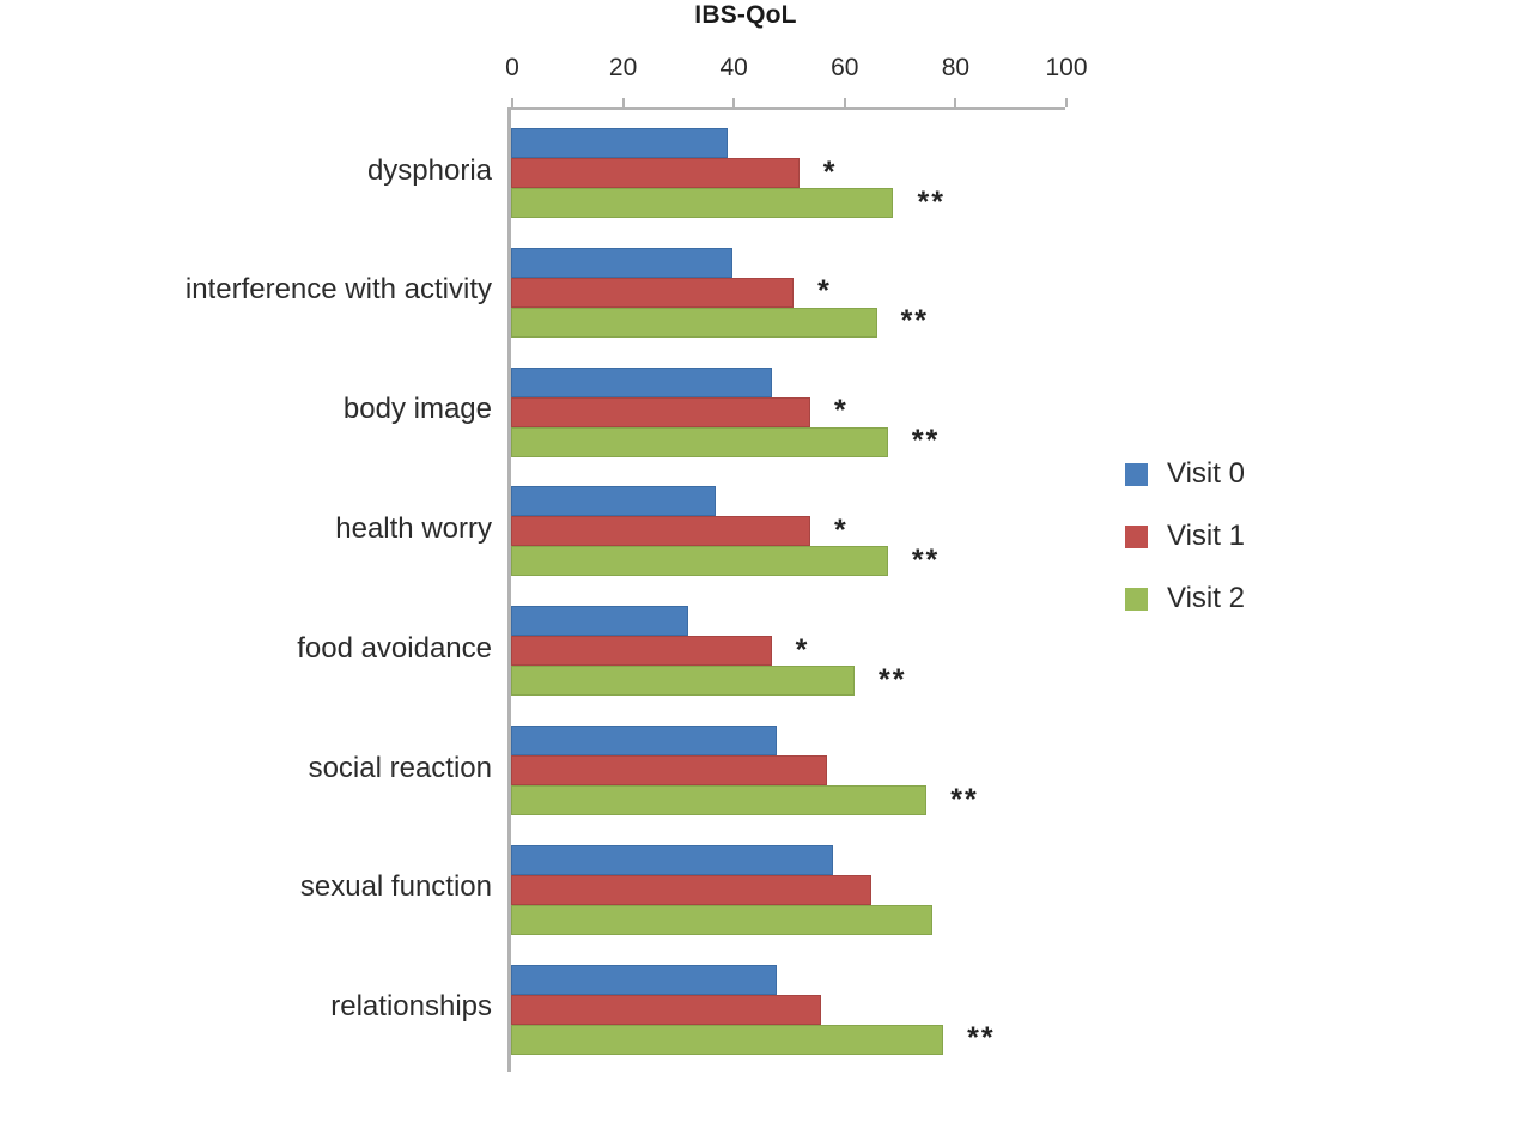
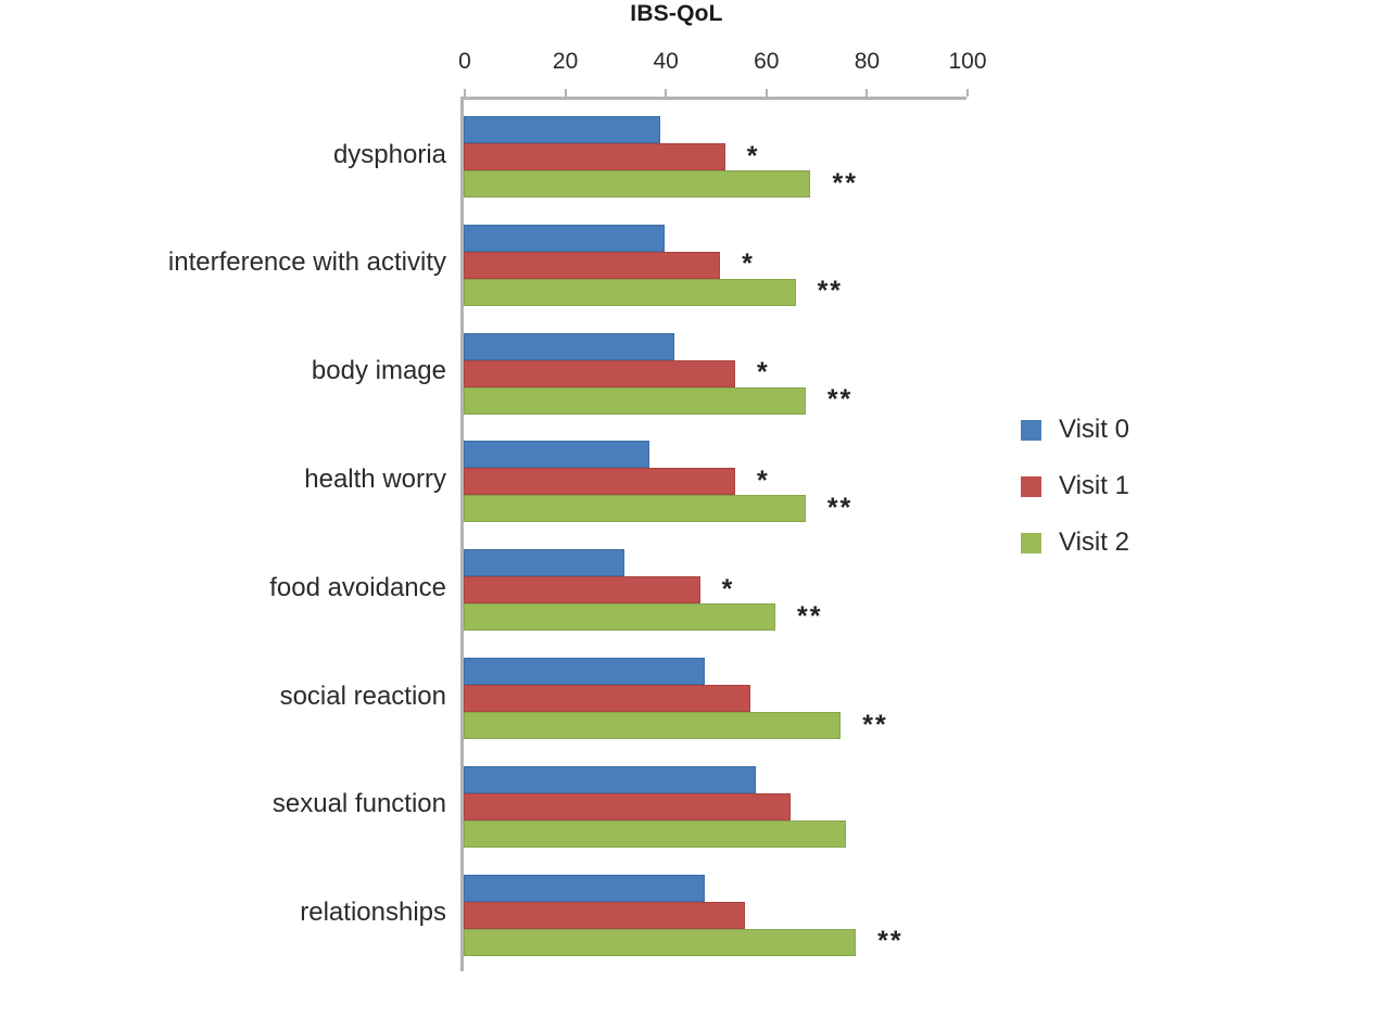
Visit 0/body image: 47 -> 42
